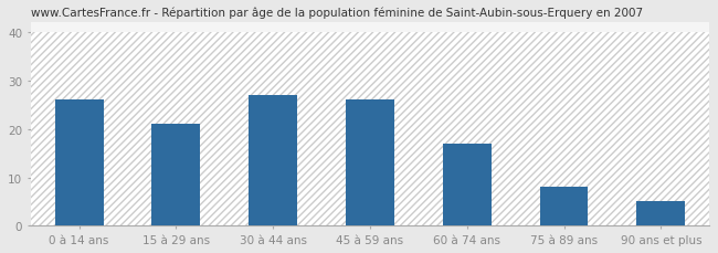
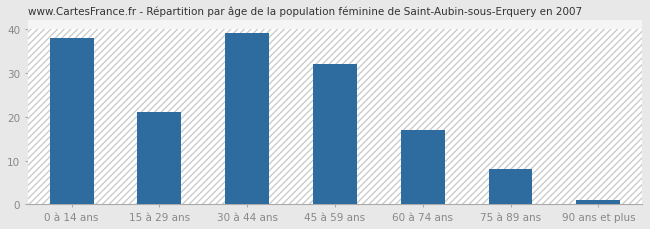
0 à 14 ans: 26 -> 38
30 à 44 ans: 27 -> 39
45 à 59 ans: 26 -> 32
90 ans et plus: 5 -> 1
